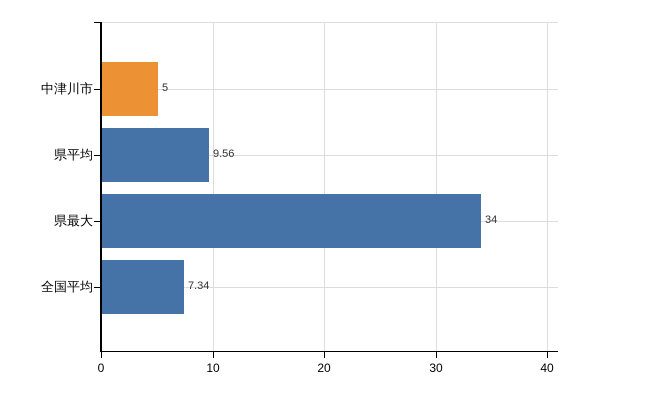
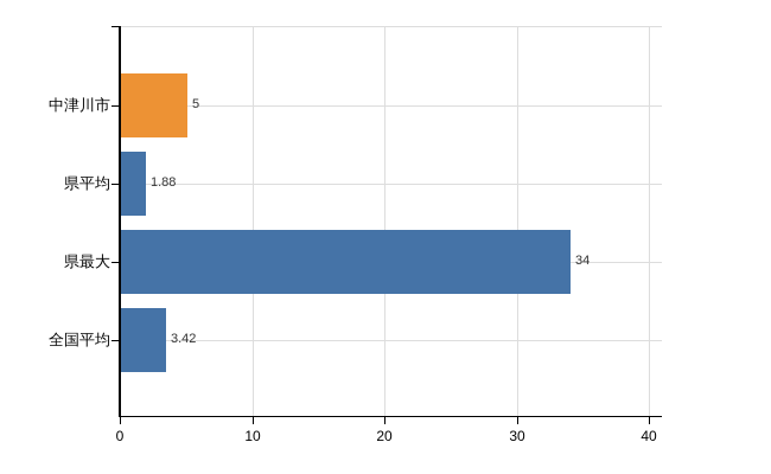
県平均: 9.56 -> 1.88
全国平均: 7.34 -> 3.42
